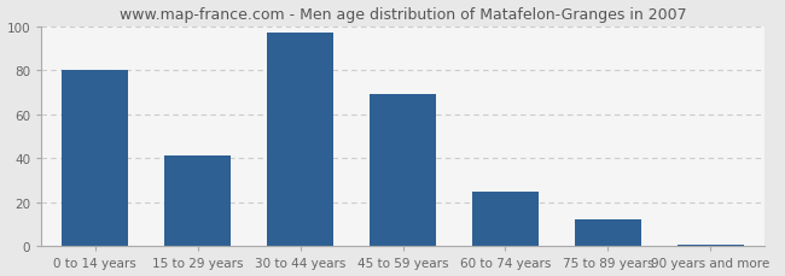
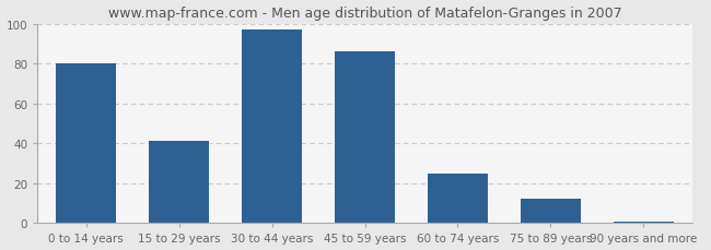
45 to 59 years: 69 -> 86
